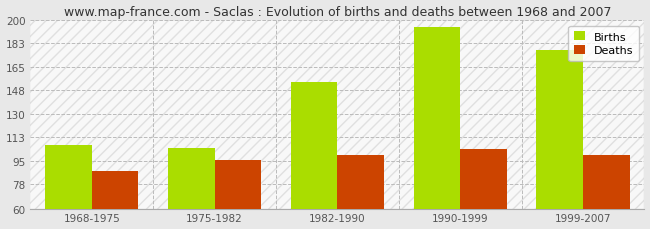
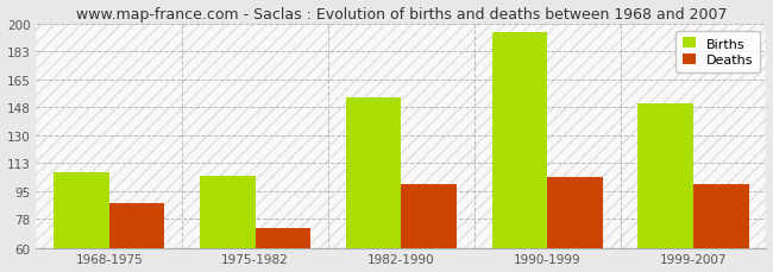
Deaths/1975-1982: 96 -> 72
Births/1999-2007: 178 -> 150
